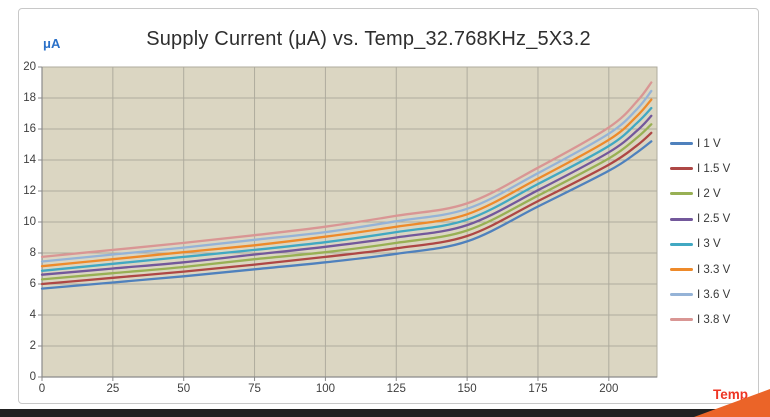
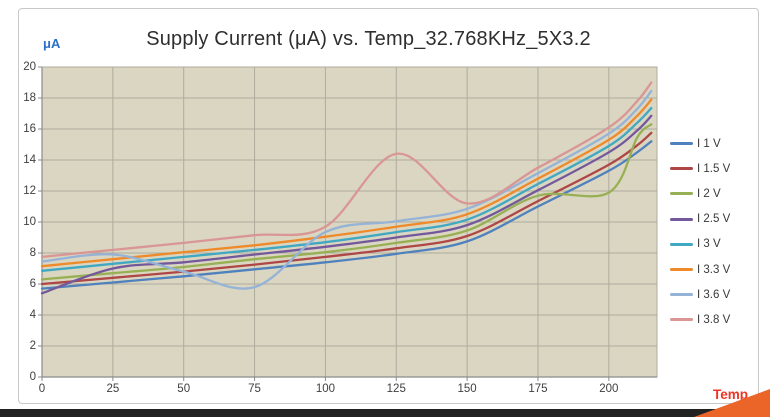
I 2.5 V/0: 6.6 -> 5.4
I 3.6 V/50: 8.3 -> 6.8
I 3.6 V/75: 8.8 -> 5.8
I 3.8 V/125: 10.4 -> 14.4
I 2 V/200: 14.1 -> 11.9
